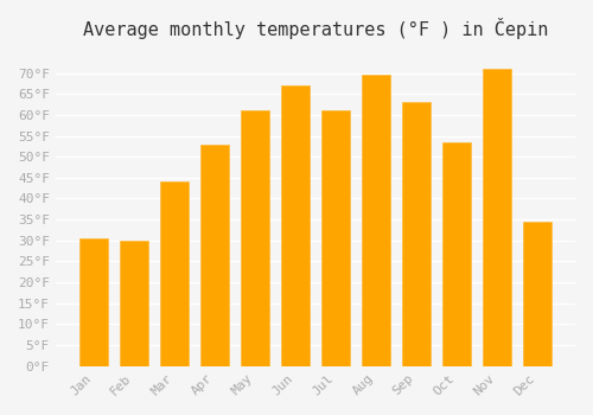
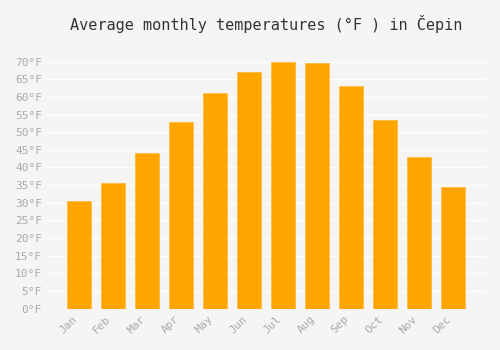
Feb: 30.0°F -> 35.5°F
Jul: 61.0°F -> 70.0°F
Nov: 71.0°F -> 43.0°F
